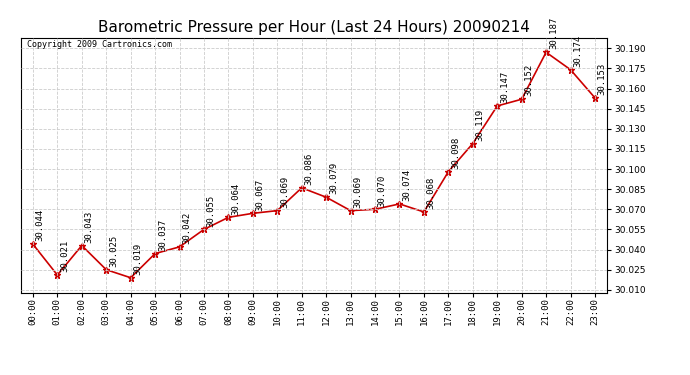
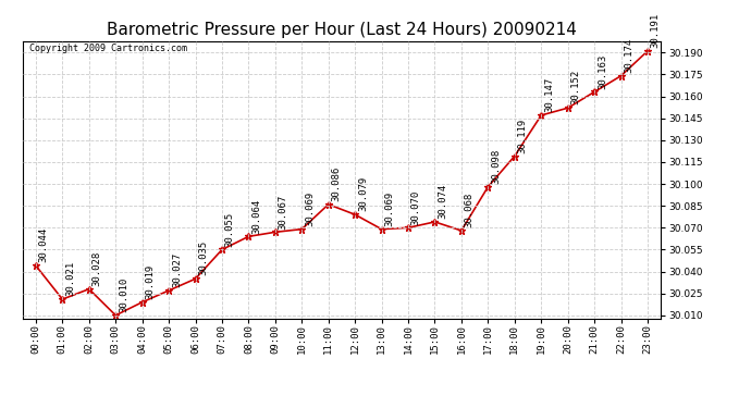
02:00: 30.043 -> 30.028
03:00: 30.025 -> 30.010
05:00: 30.037 -> 30.027
06:00: 30.042 -> 30.035
21:00: 30.187 -> 30.163
23:00: 30.153 -> 30.191
